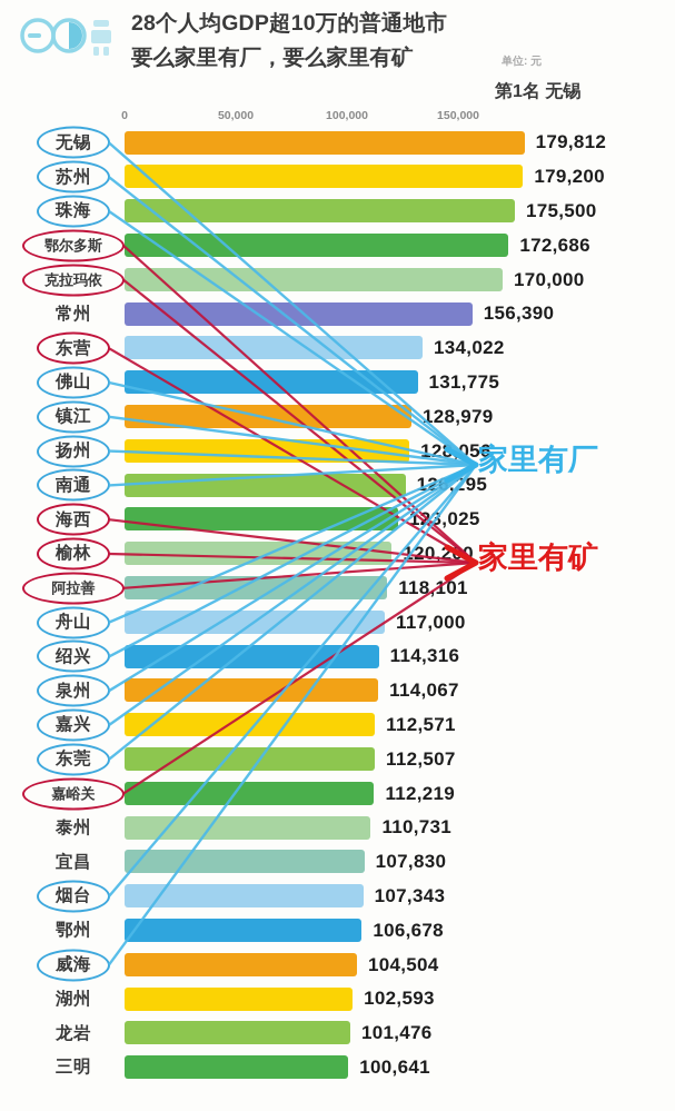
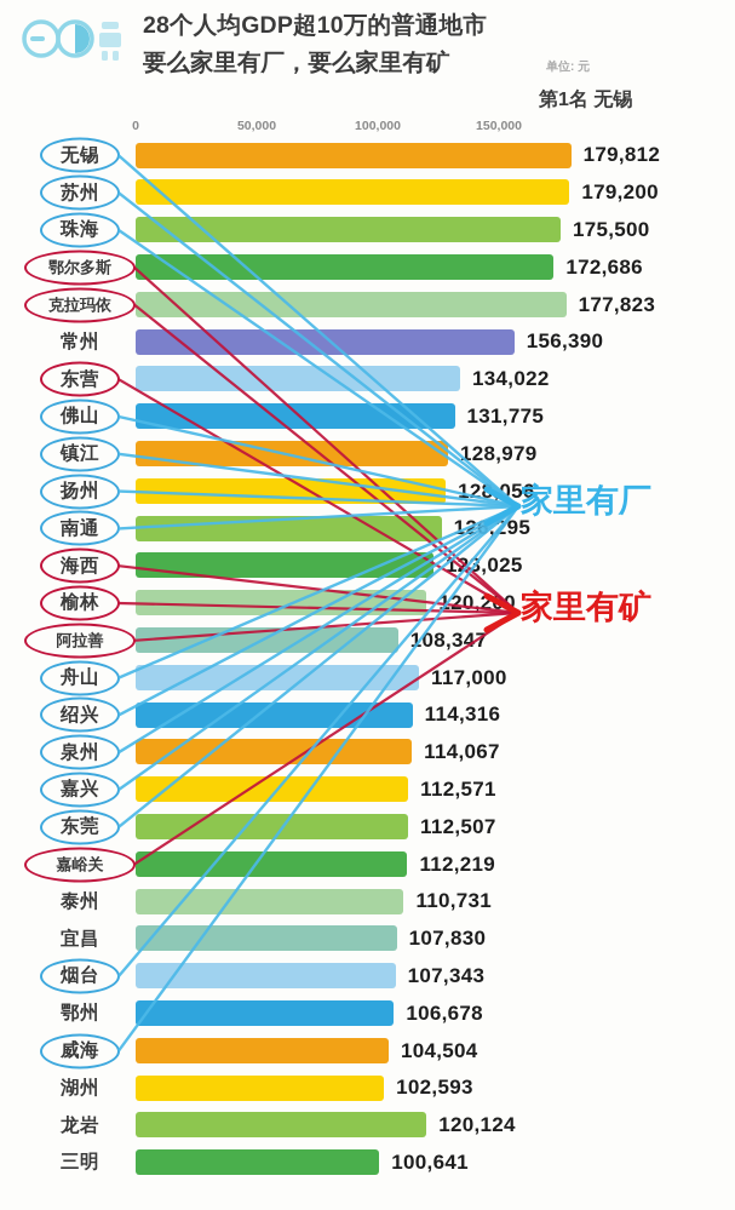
克拉玛依: 170,000 -> 177,823
阿拉善: 118,101 -> 108,347
龙岩: 101,476 -> 120,124
